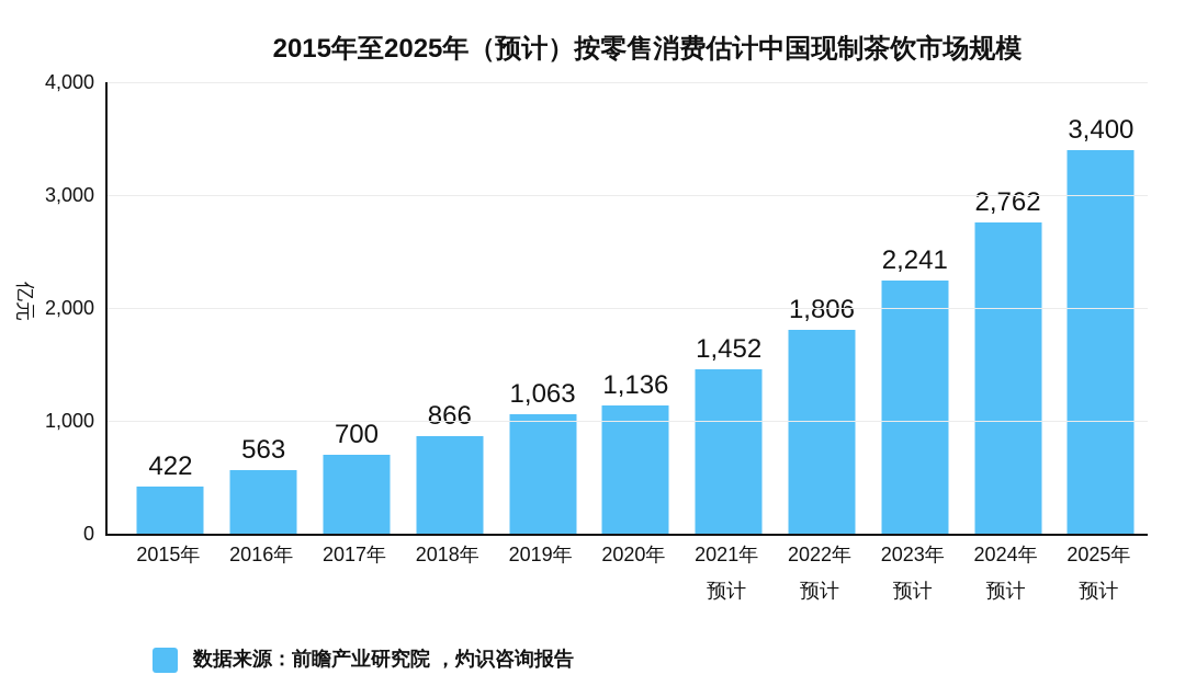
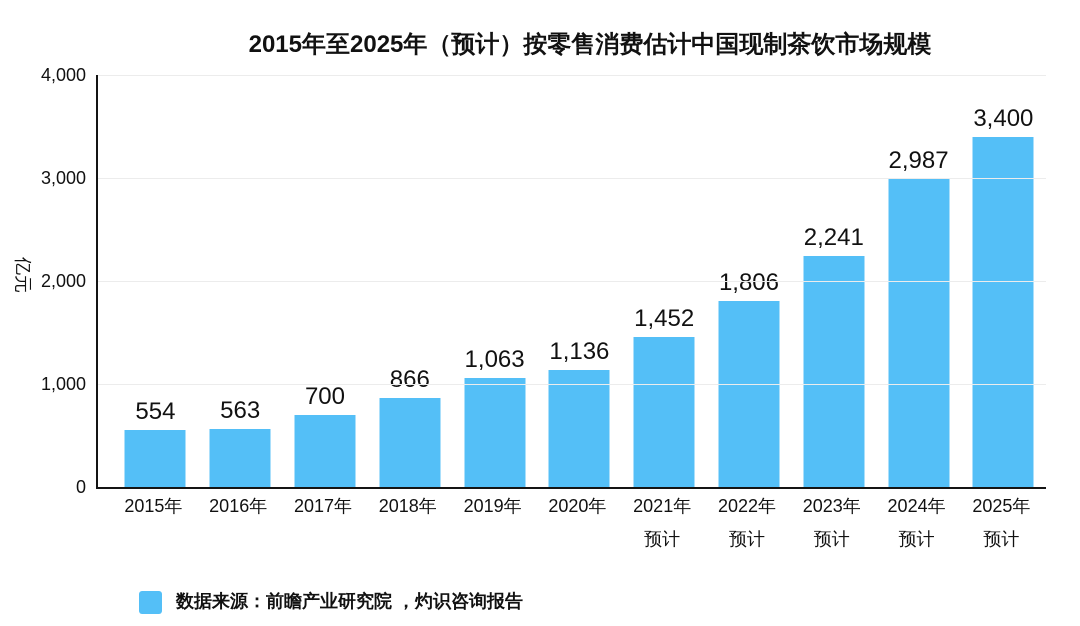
2015年: 422 -> 554
2024年: 2,762 -> 2,987
